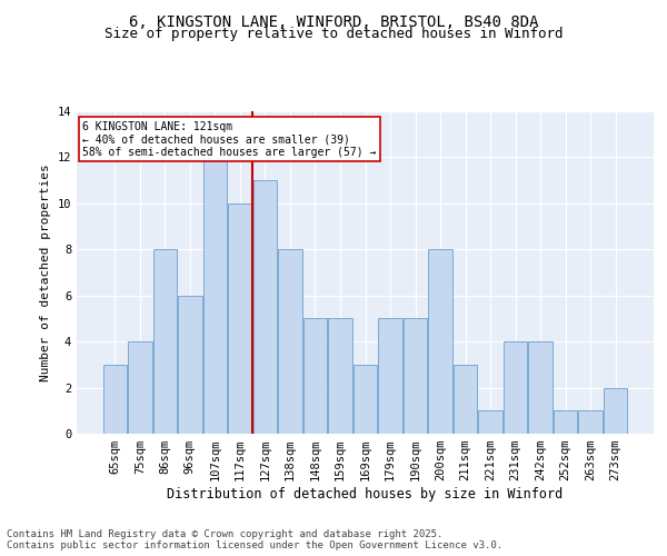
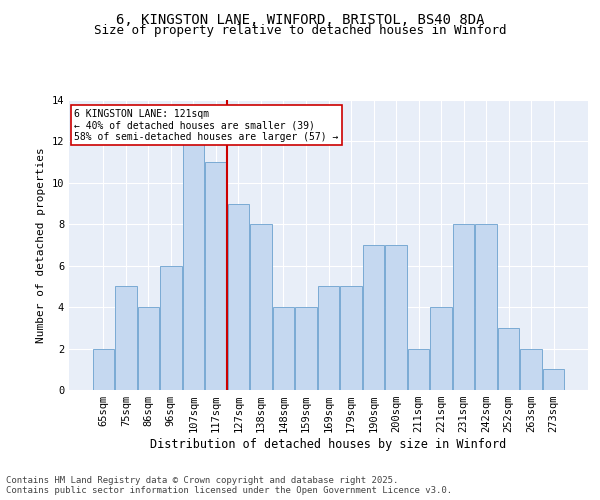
65sqm: 3 -> 2
75sqm: 4 -> 5
86sqm: 8 -> 4
117sqm: 10 -> 11
127sqm: 11 -> 9
148sqm: 5 -> 4
159sqm: 5 -> 4
169sqm: 3 -> 5
190sqm: 5 -> 7
200sqm: 8 -> 7
211sqm: 3 -> 2
221sqm: 1 -> 4
231sqm: 4 -> 8
242sqm: 4 -> 8
252sqm: 1 -> 3
263sqm: 1 -> 2
273sqm: 2 -> 1
